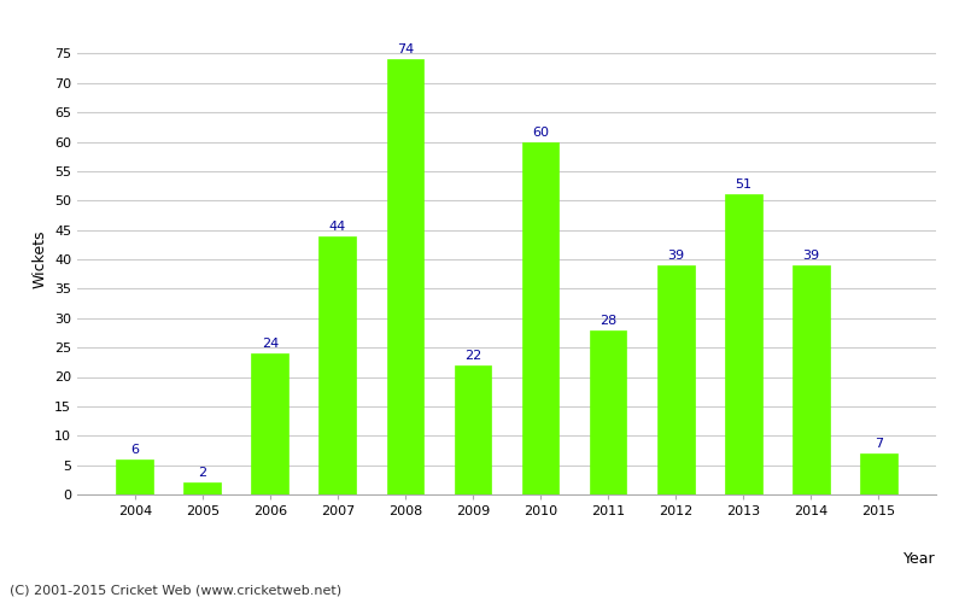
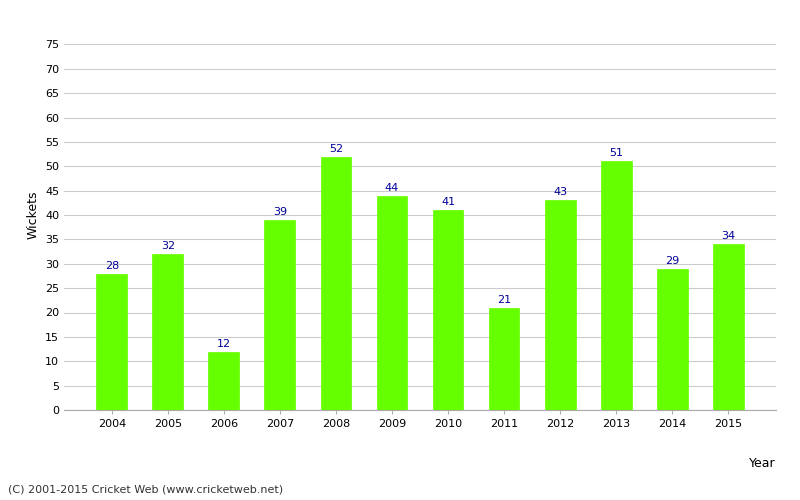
2004: 6 -> 28
2005: 2 -> 32
2006: 24 -> 12
2007: 44 -> 39
2008: 74 -> 52
2009: 22 -> 44
2010: 60 -> 41
2011: 28 -> 21
2012: 39 -> 43
2014: 39 -> 29
2015: 7 -> 34
